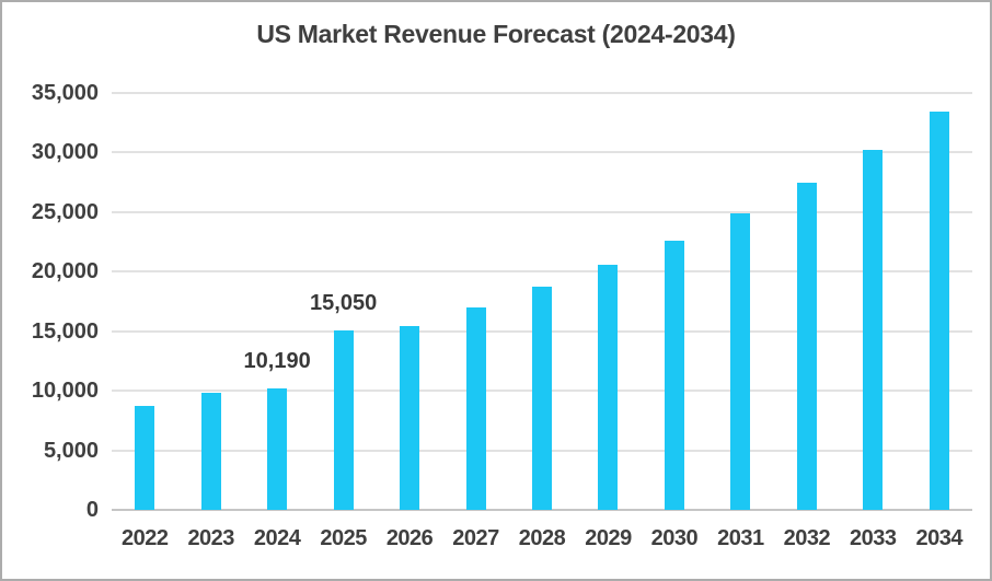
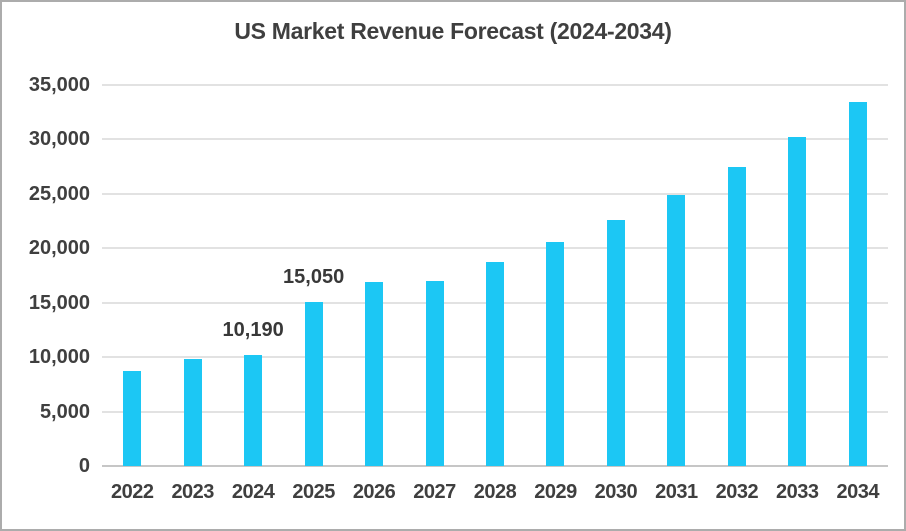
2026: 15400 -> 16900
